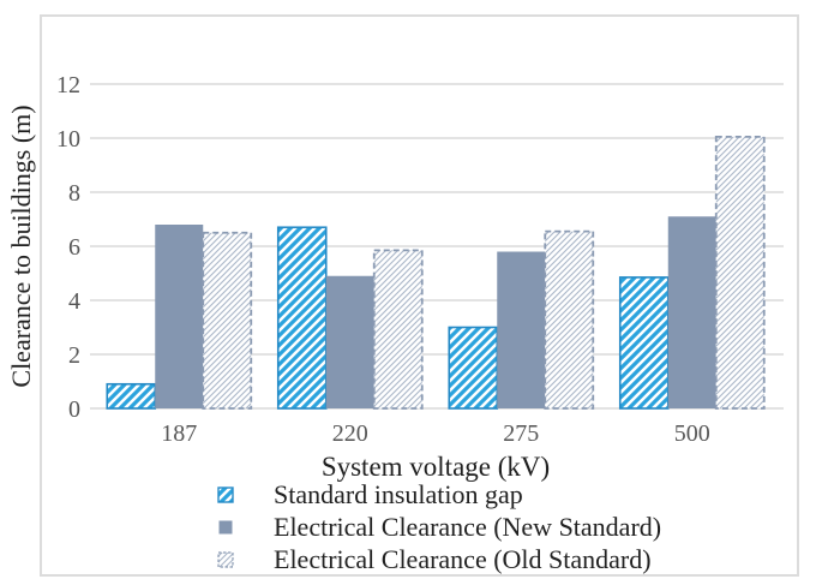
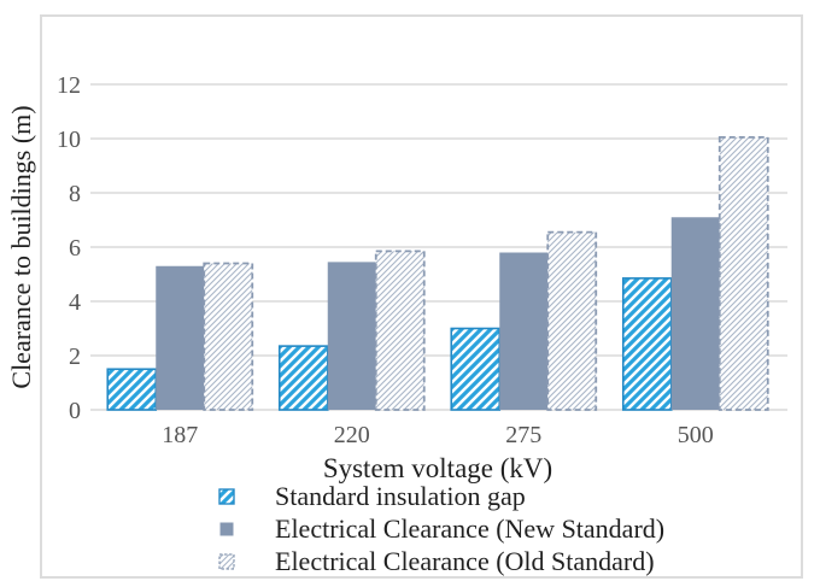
Standard insulation gap/187: 0.9 -> 1.5
Electrical Clearance (New Standard)/187: 6.8 -> 5.3
Electrical Clearance (Old Standard)/187: 6.5 -> 5.4
Standard insulation gap/220: 6.7 -> 2.4
Electrical Clearance (New Standard)/220: 4.9 -> 5.5
